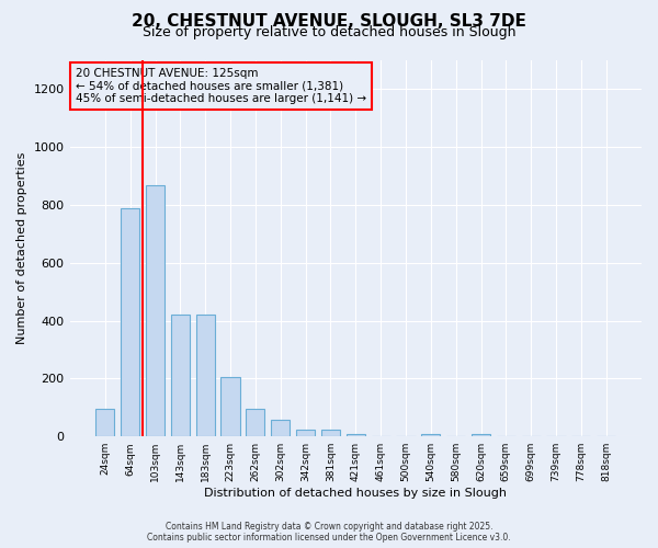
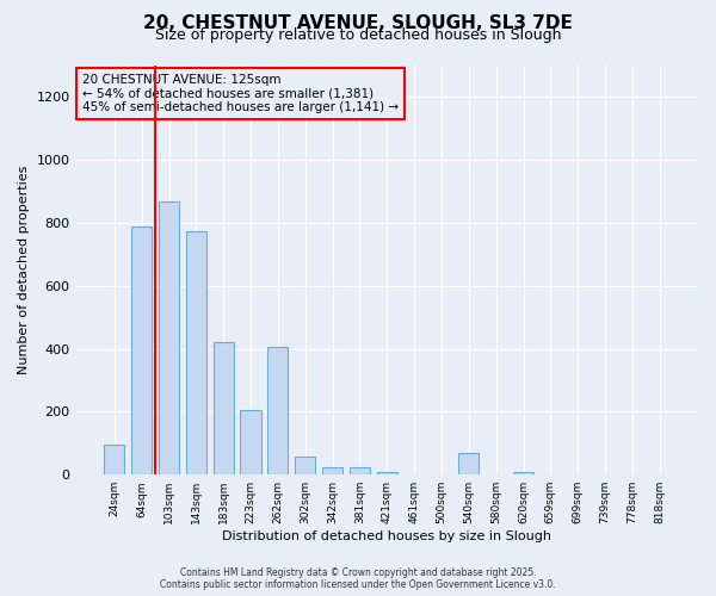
143sqm: 420 -> 775
262sqm: 95 -> 405
540sqm: 8 -> 70
